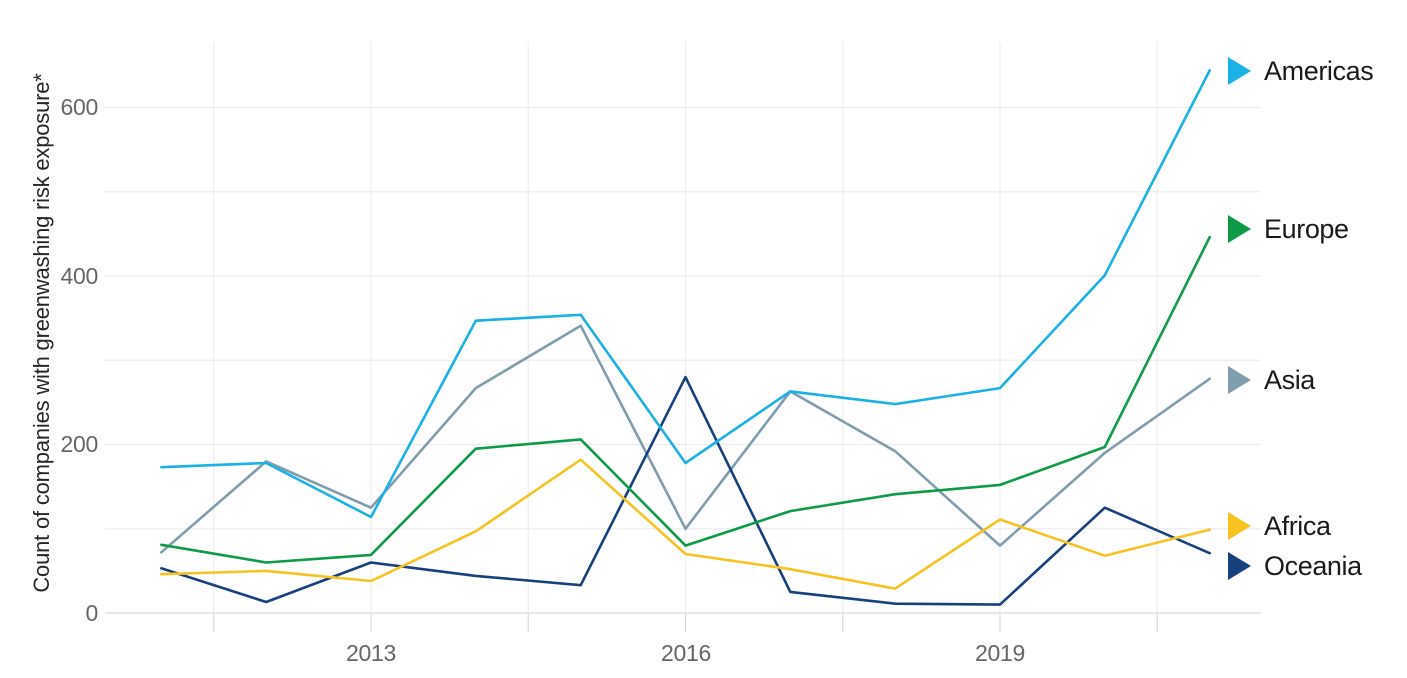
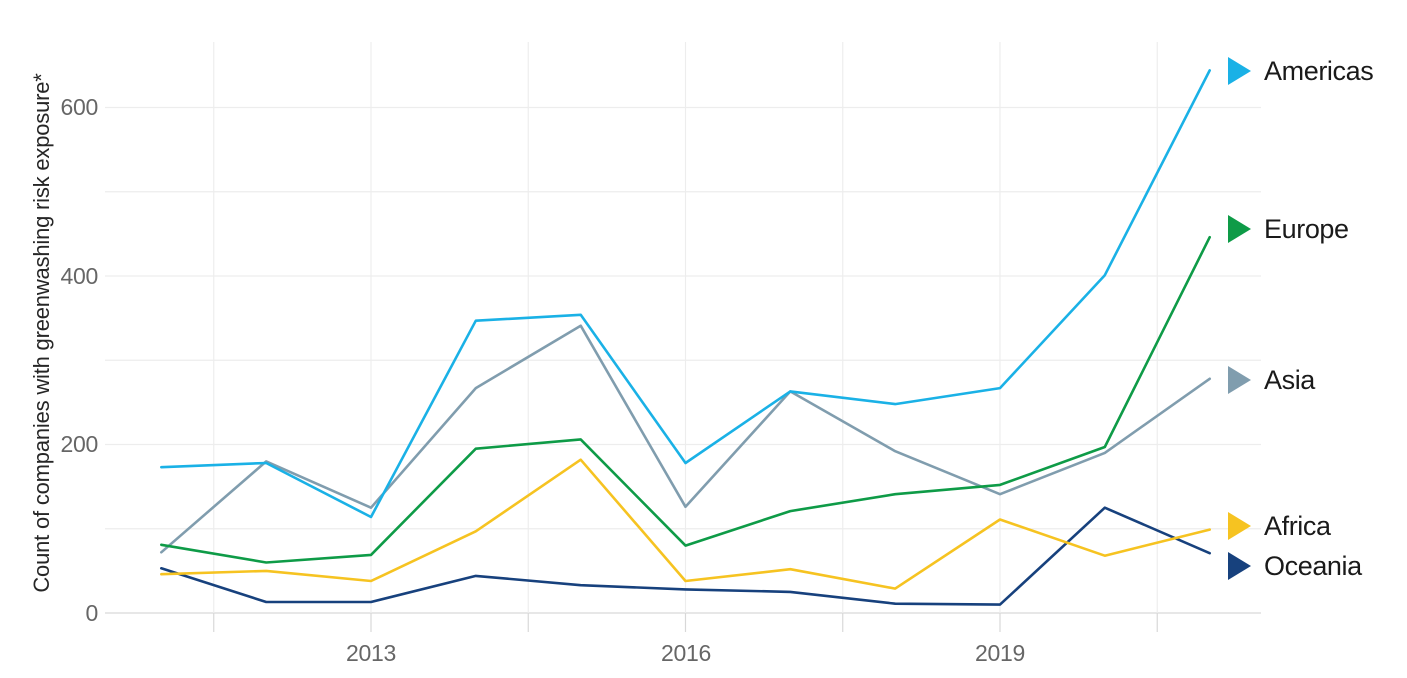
Oceania/2013: 60 -> 10
Asia/2016: 100 -> 130
Africa/2016: 70 -> 40
Oceania/2016: 280 -> 30
Asia/2019: 80 -> 140
